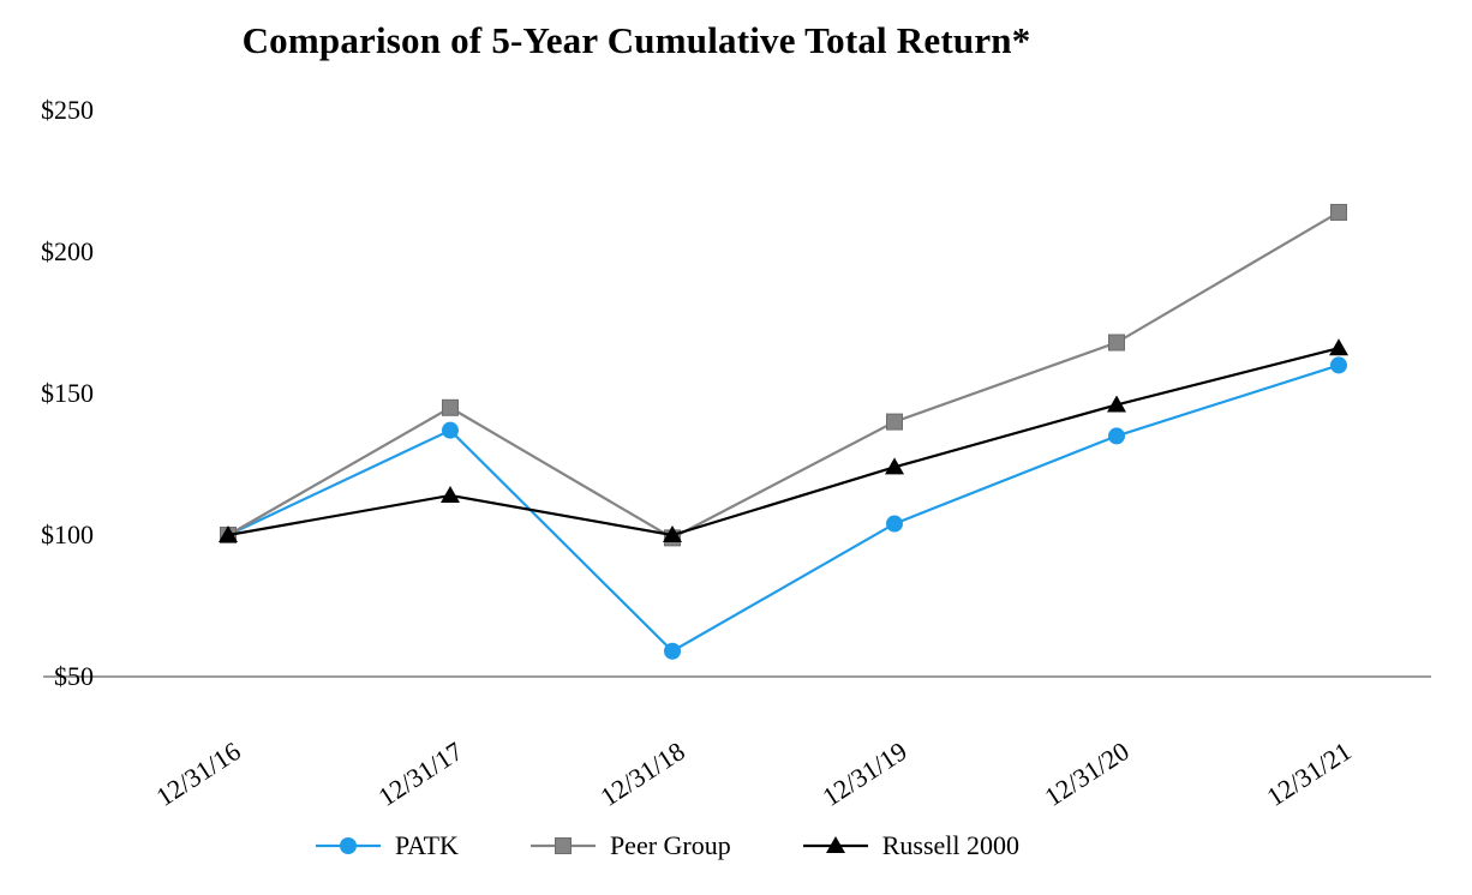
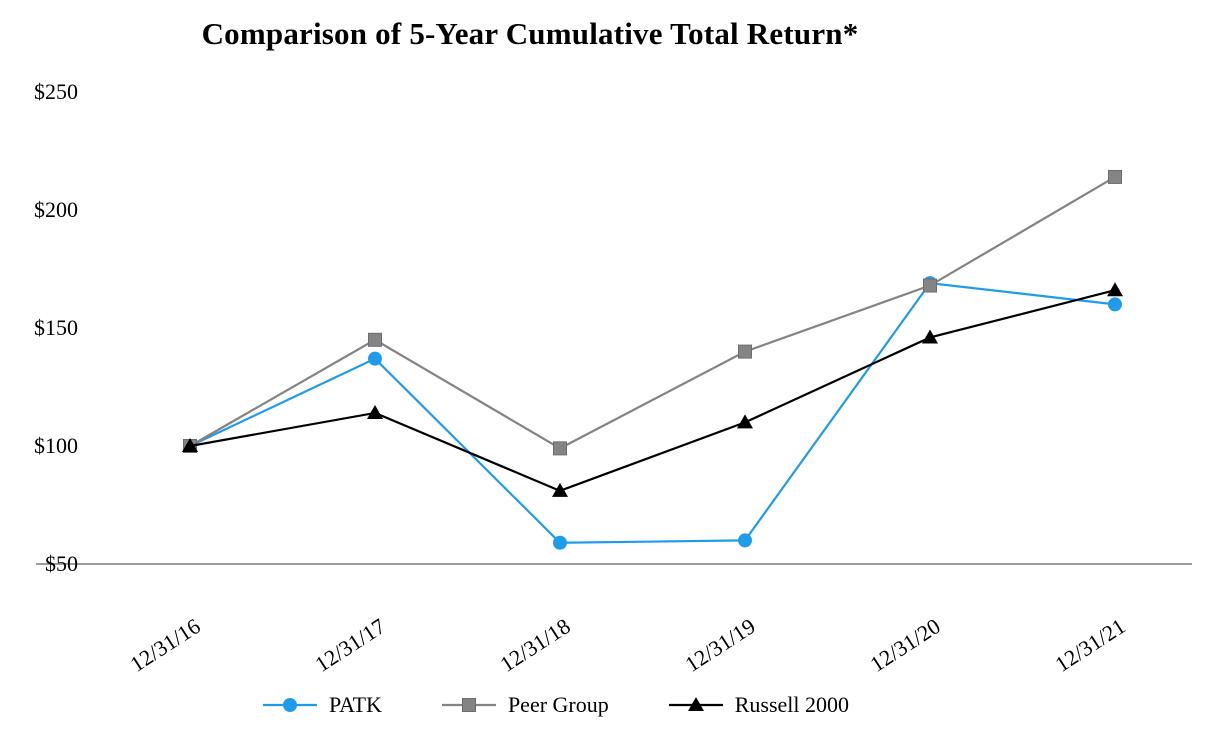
Russell 2000/12/31/18: $100 -> $81
PATK/12/31/19: $104 -> $60
Russell 2000/12/31/19: $124 -> $110
PATK/12/31/20: $135 -> $169
